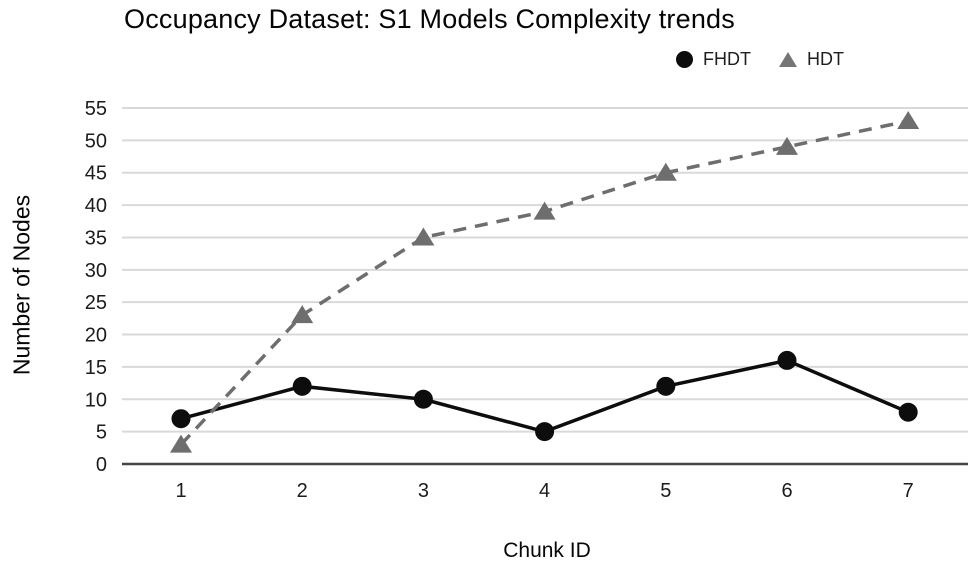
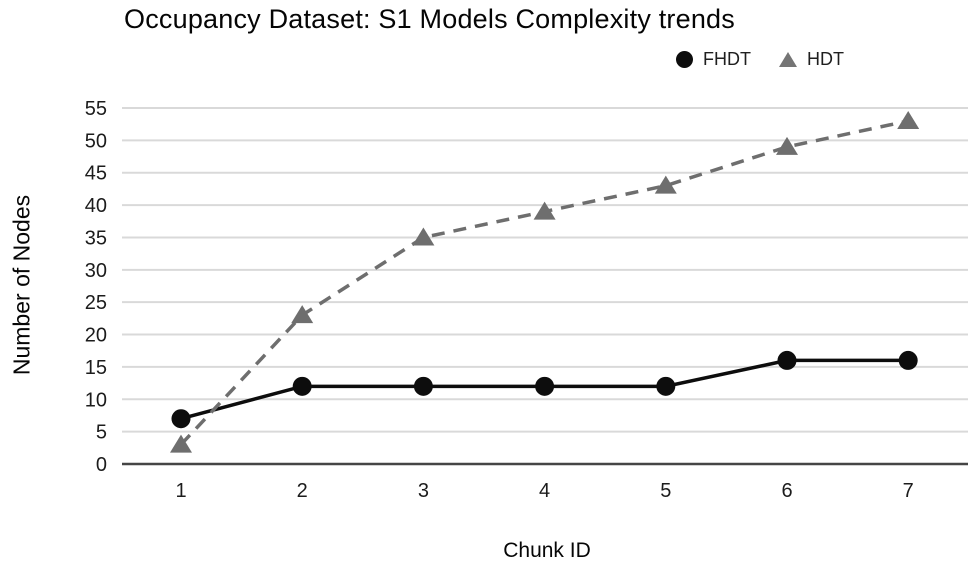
FHDT/3: 10 -> 12
FHDT/4: 5 -> 12
HDT/5: 45 -> 43
FHDT/7: 8 -> 16
